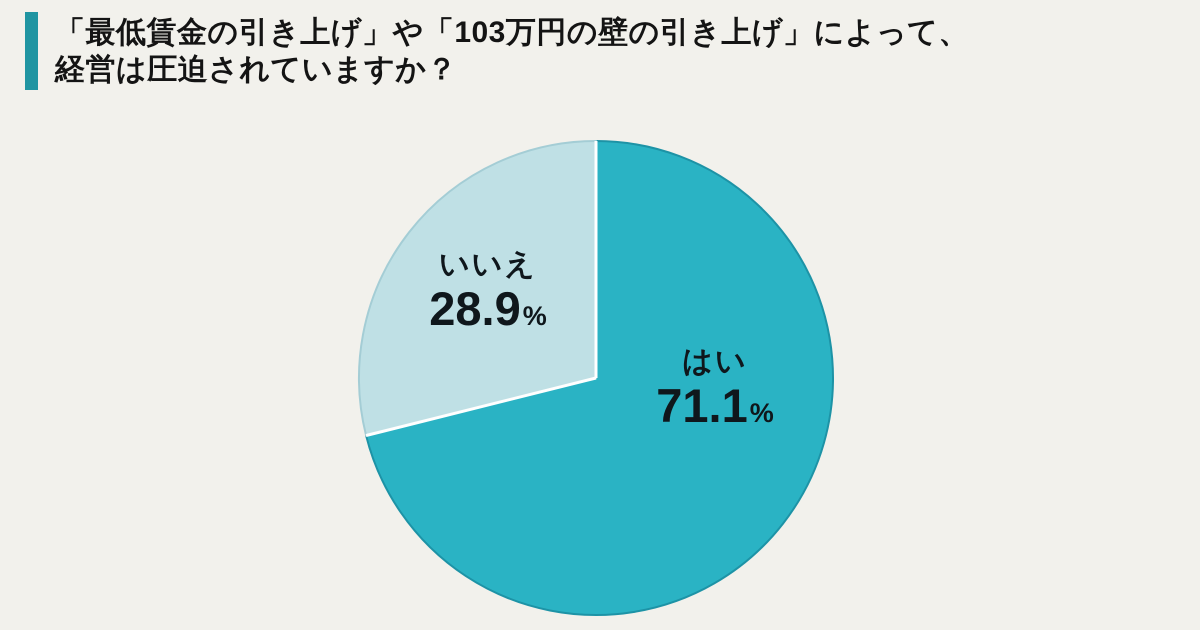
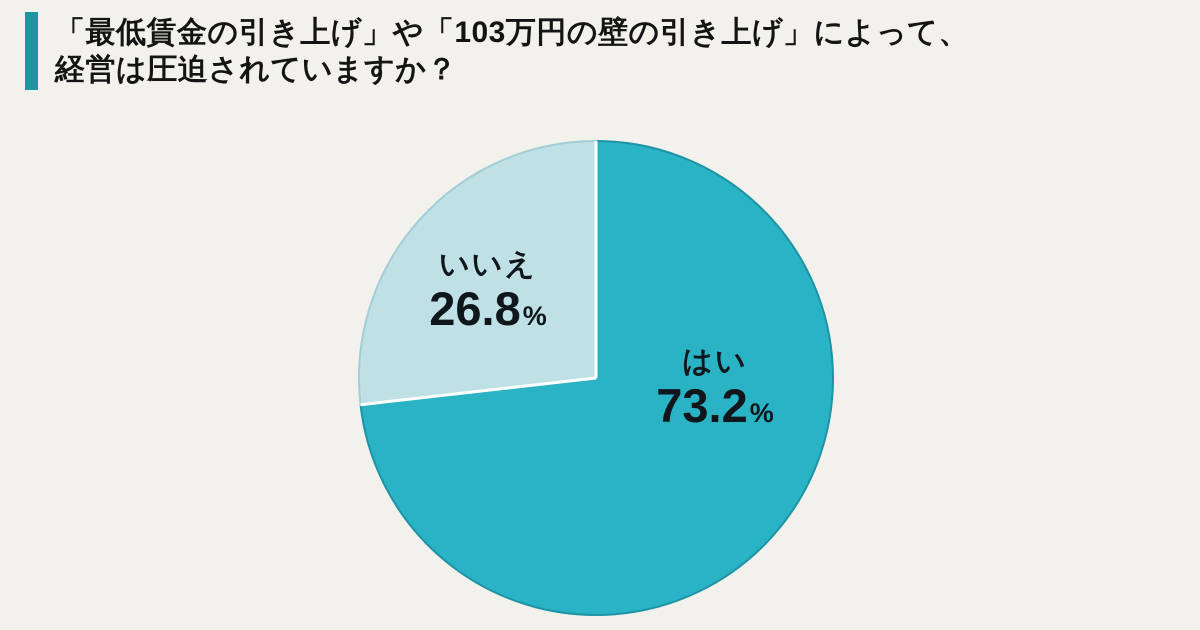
はい: 71.1 -> 73.2
いいえ: 28.9 -> 26.8
